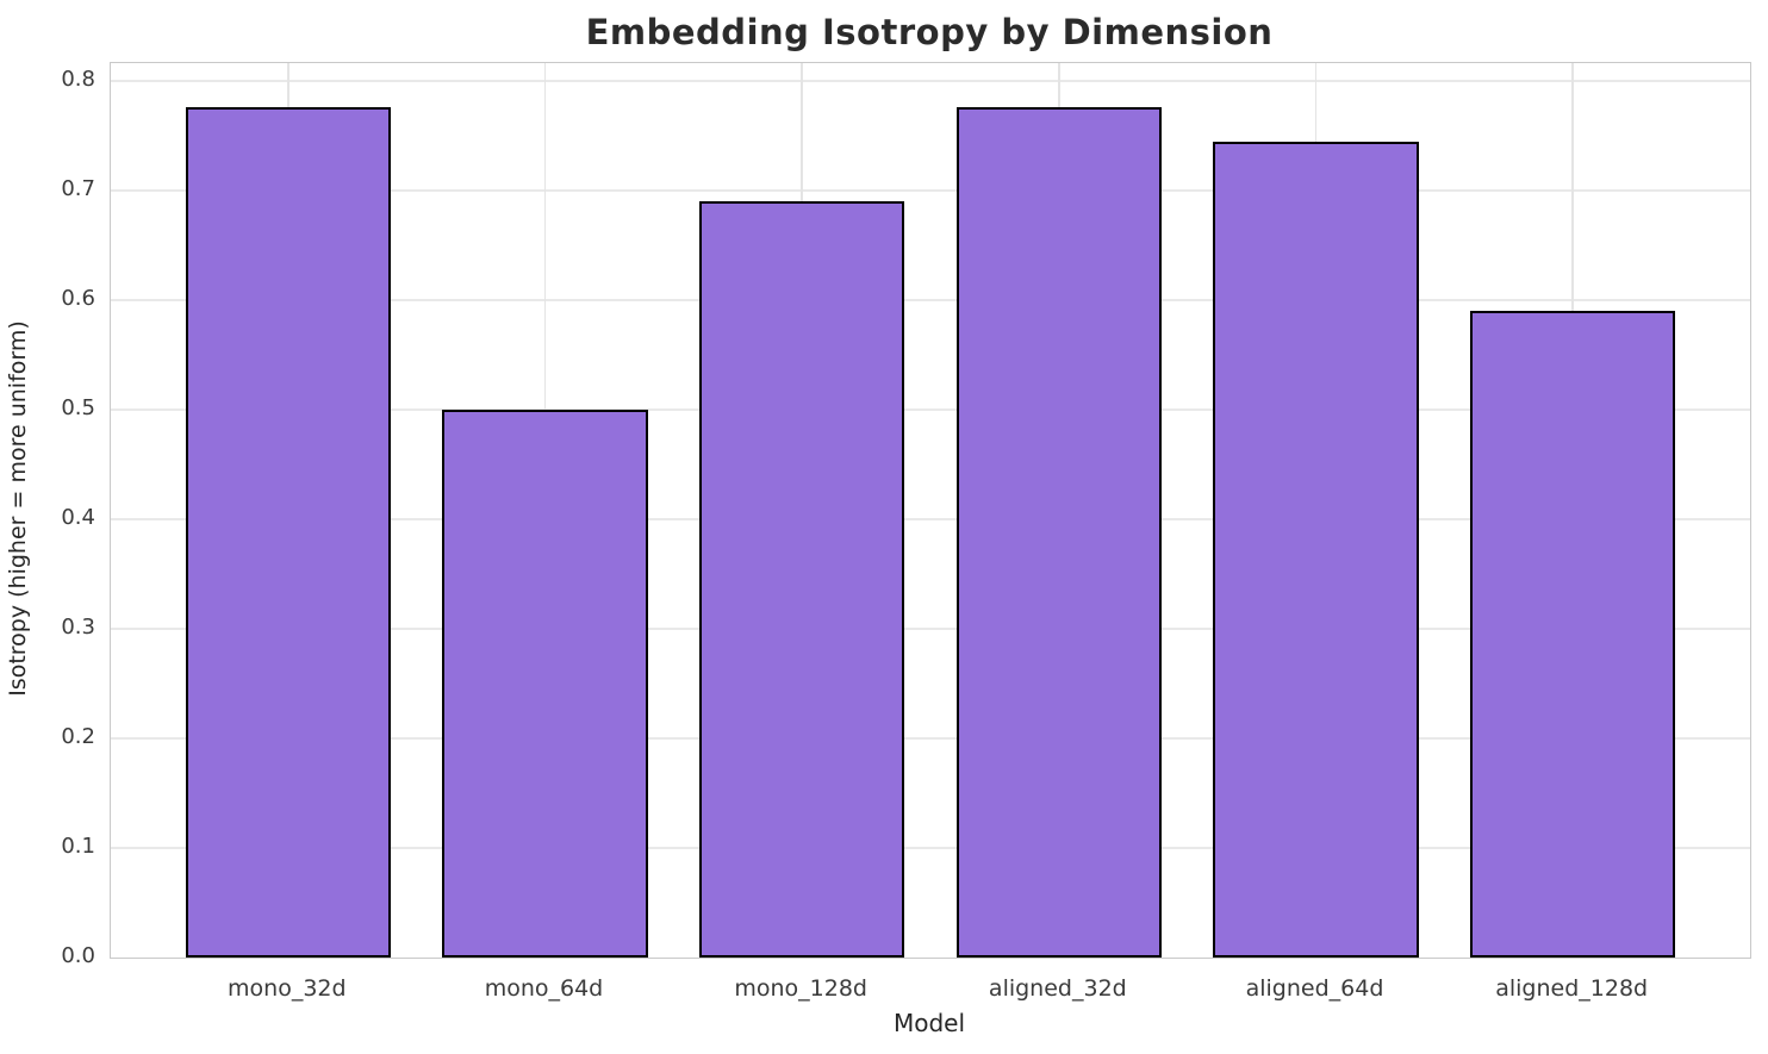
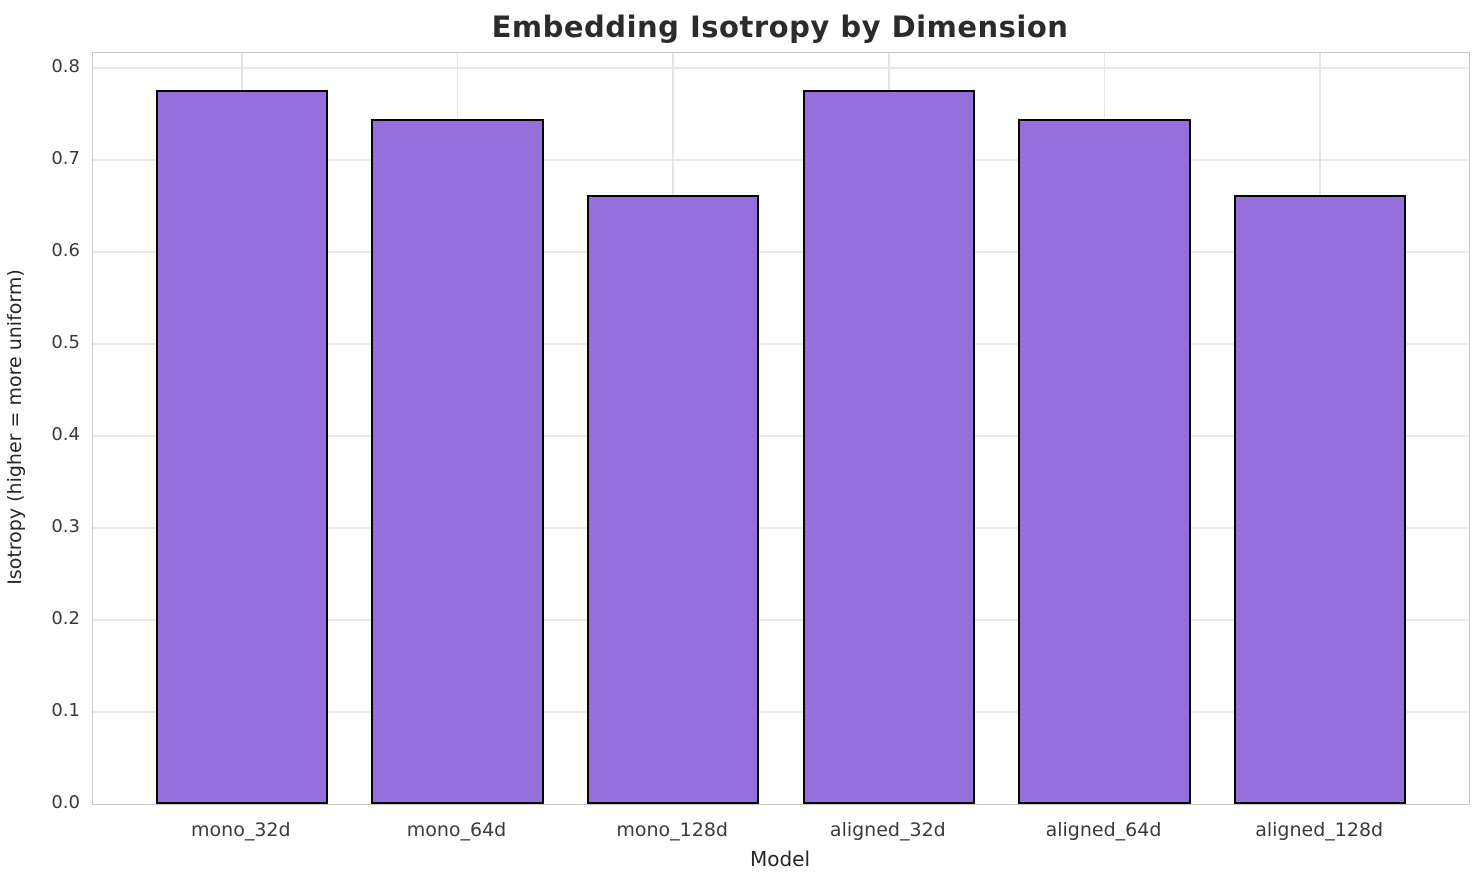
mono_64d: 0.50 -> 0.74
mono_128d: 0.69 -> 0.66
aligned_128d: 0.59 -> 0.66
